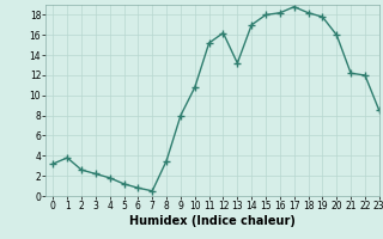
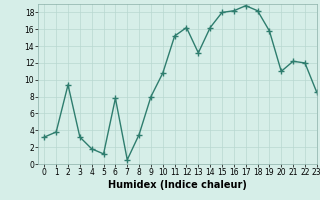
2: 2.6 -> 9.4
3: 2.2 -> 3.2
6: 0.8 -> 7.8
14: 17.0 -> 16.2
19: 17.8 -> 15.8
20: 16.0 -> 11.0
